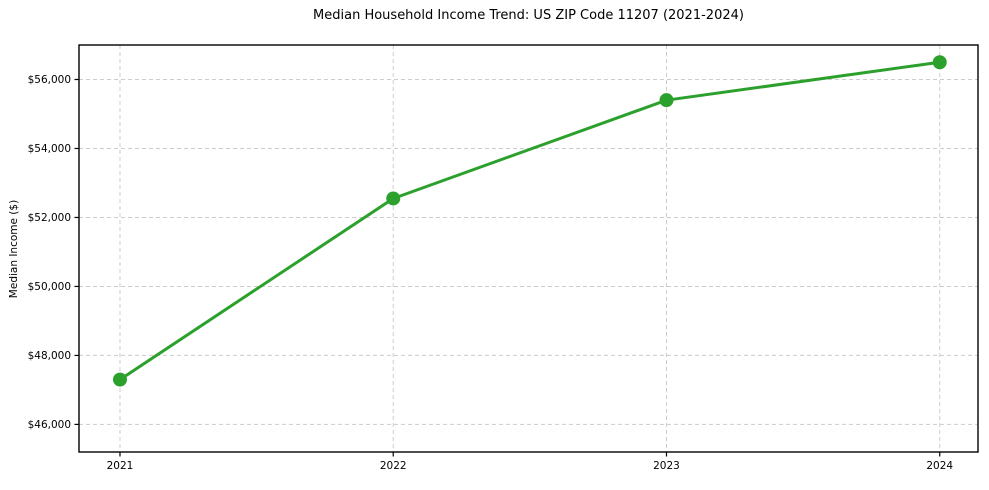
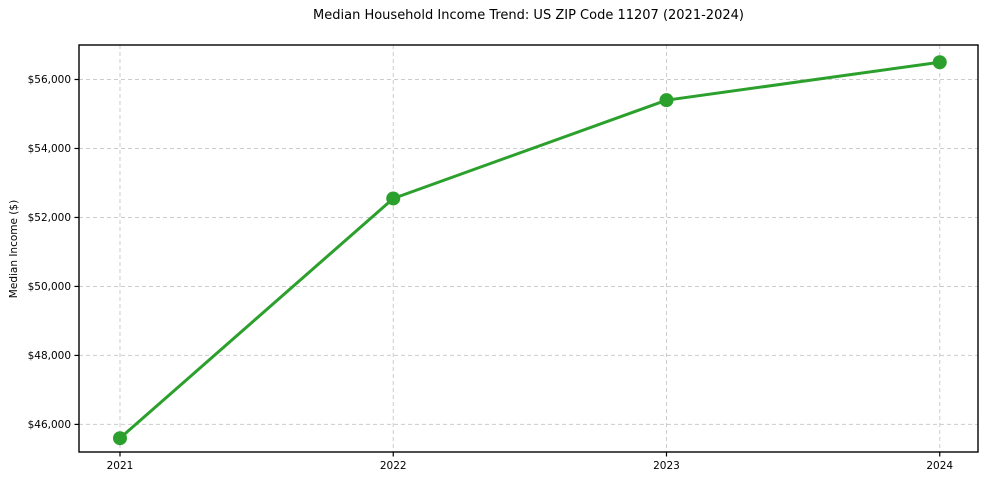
2021: $47300 -> $45600
